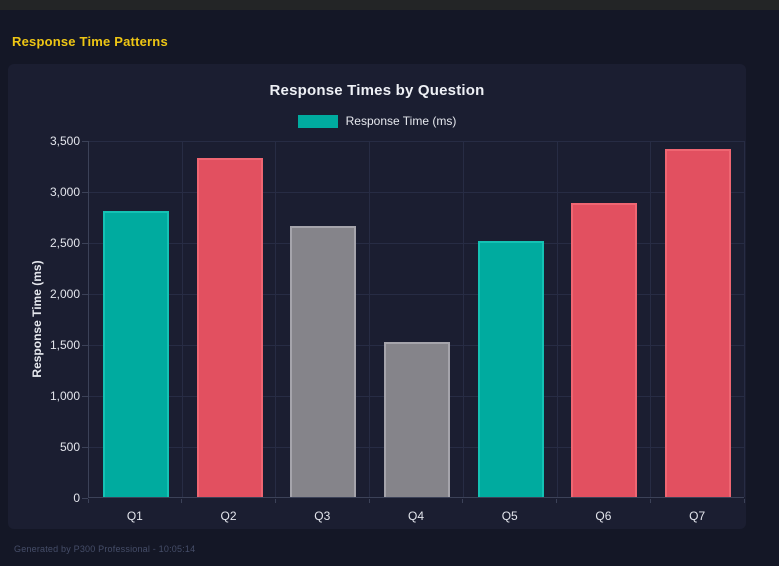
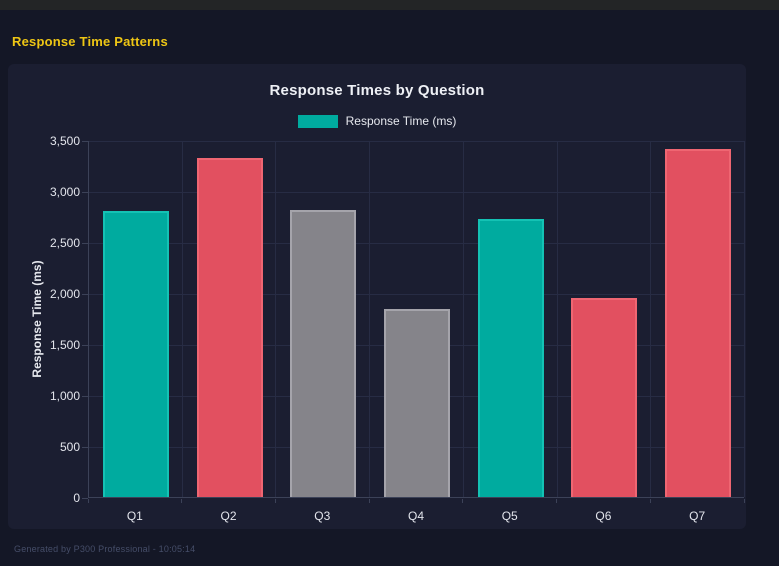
Q3: 2660 -> 2810
Q4: 1520 -> 1840
Q5: 2510 -> 2730
Q6: 2880 -> 1950
